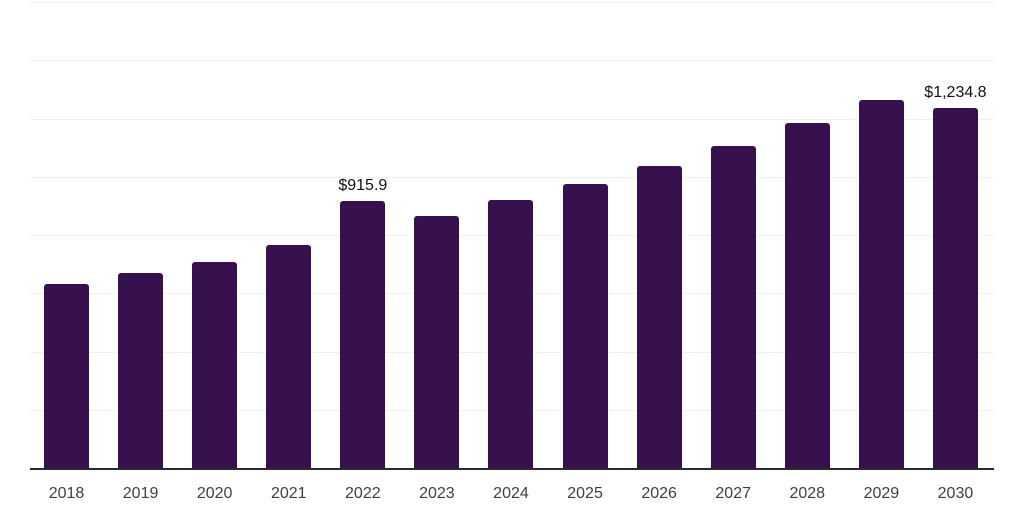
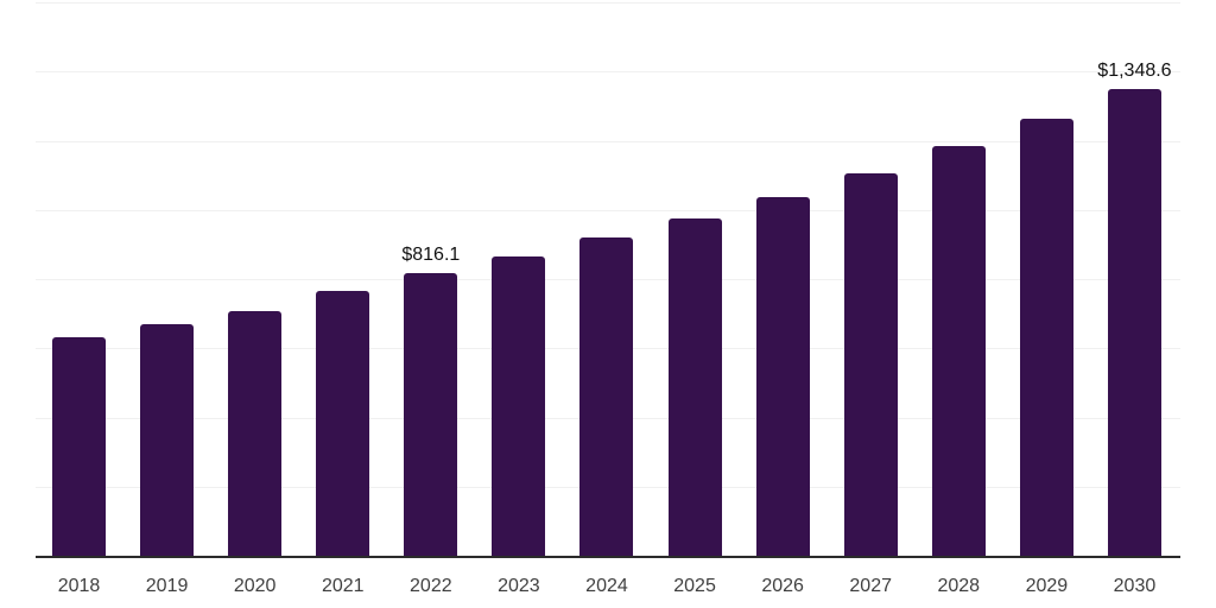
2022: $915.9 -> $816.1
2030: $1,234.8 -> $1,348.6
